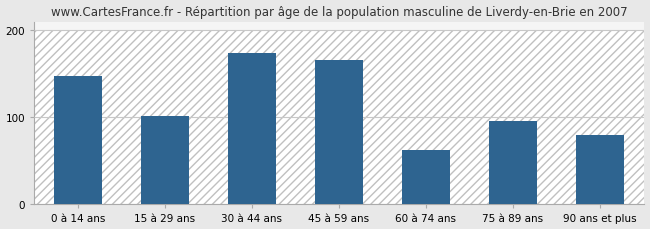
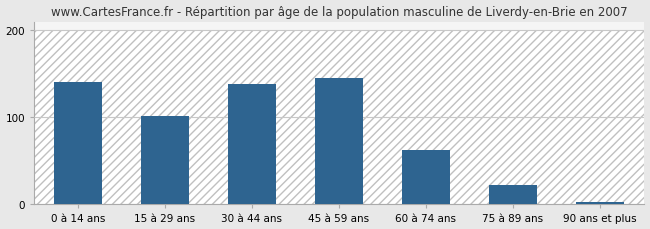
0 à 14 ans: 148 -> 140
30 à 44 ans: 174 -> 138
45 à 59 ans: 166 -> 145
75 à 89 ans: 96 -> 22
90 ans et plus: 80 -> 3
